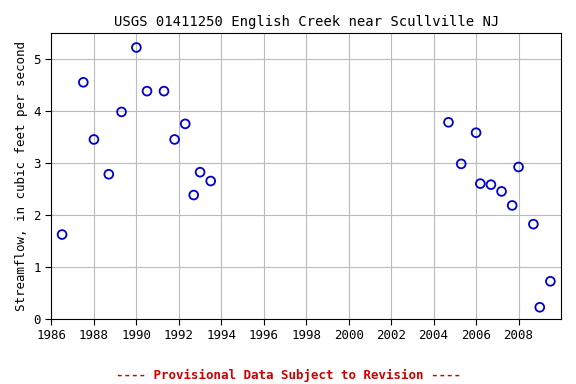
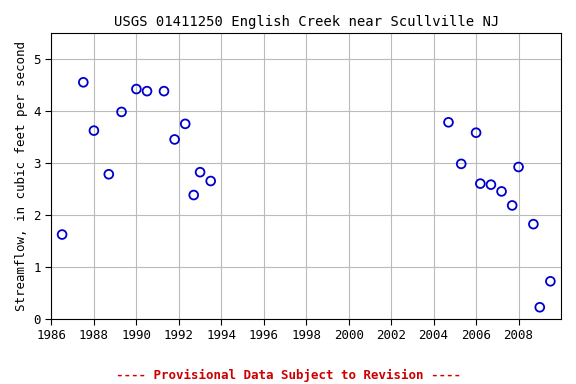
1988: 3.45 -> 3.62
1990: 5.22 -> 4.42
